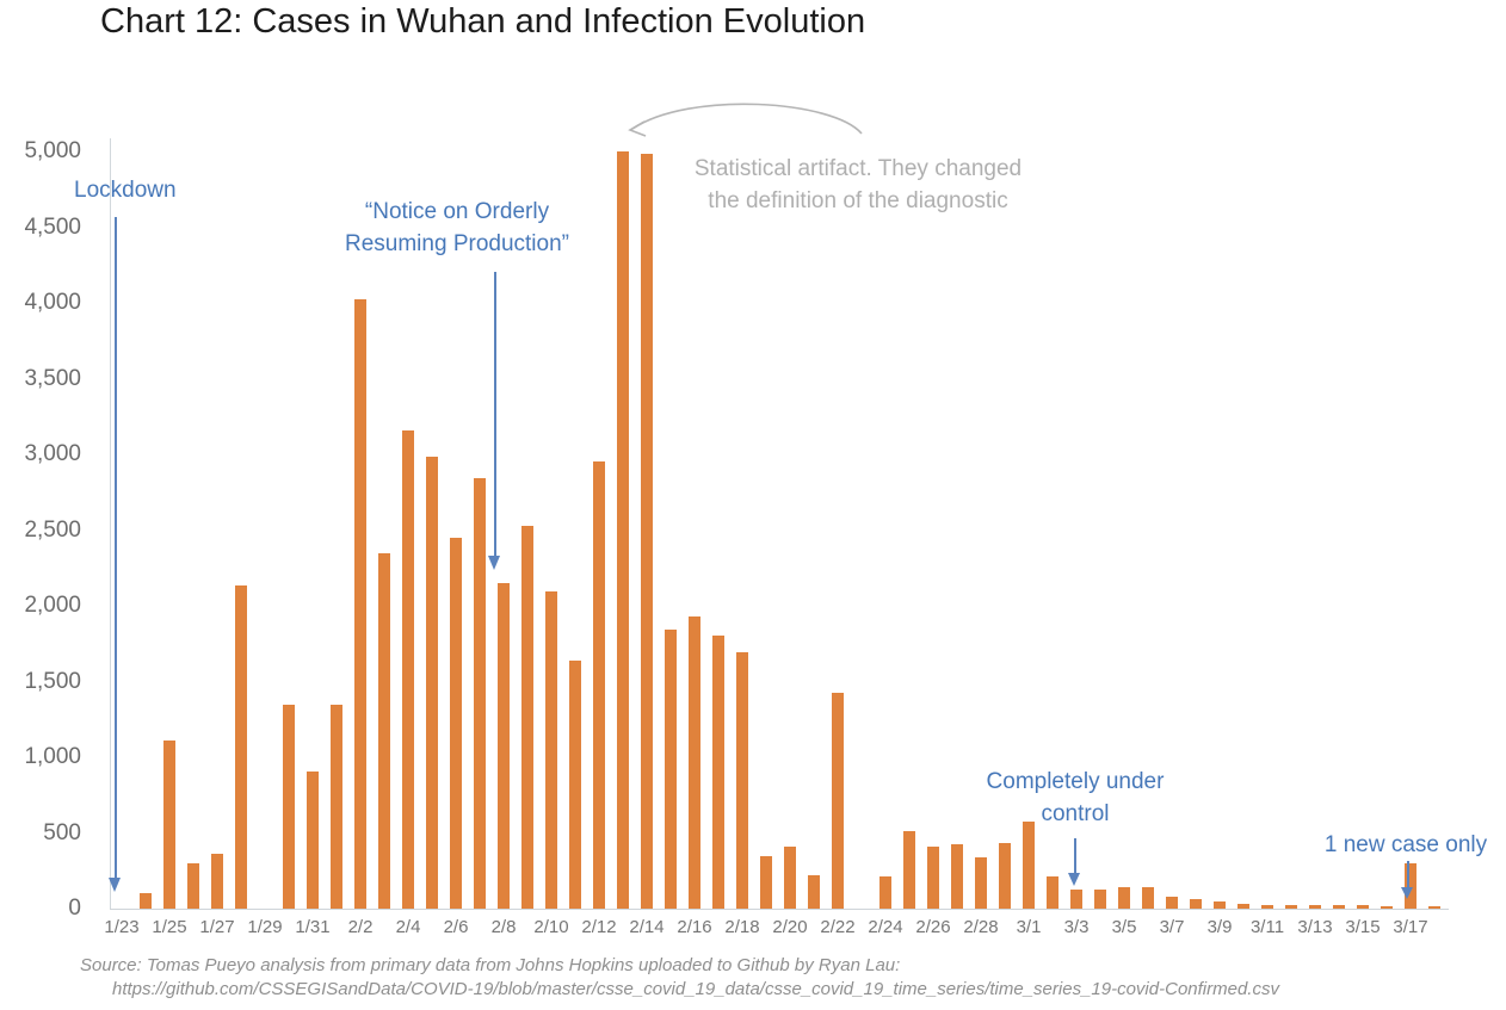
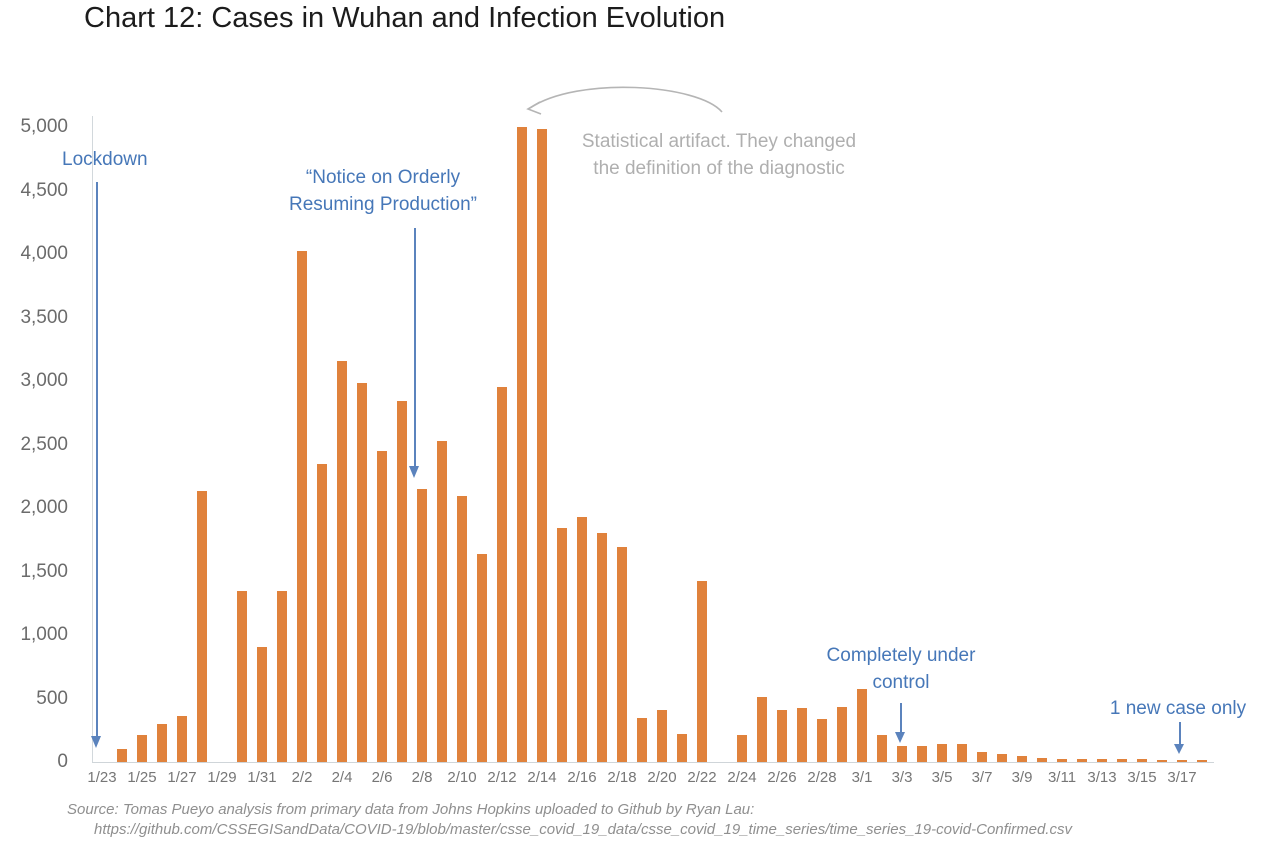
1/25: 1110 -> 210
3/17: 300 -> 20
